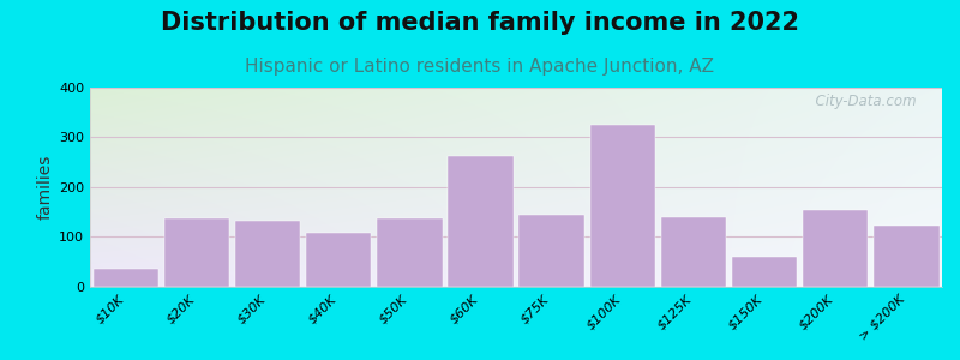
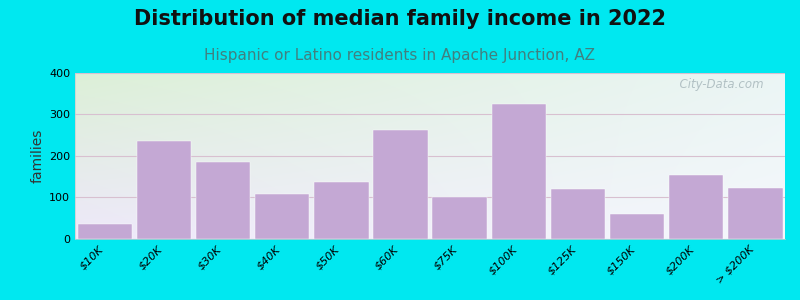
$20K: 138 -> 235
$30K: 133 -> 185
$75K: 143 -> 100
$125K: 140 -> 120
